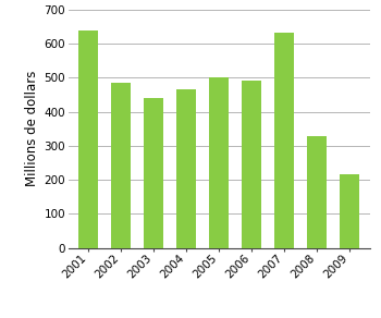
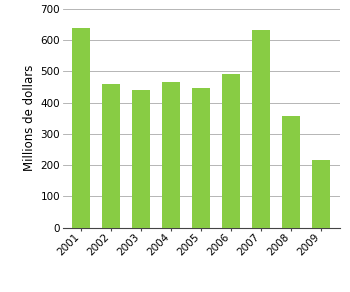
2002: 485 -> 460
2005: 500 -> 448
2008: 330 -> 358
